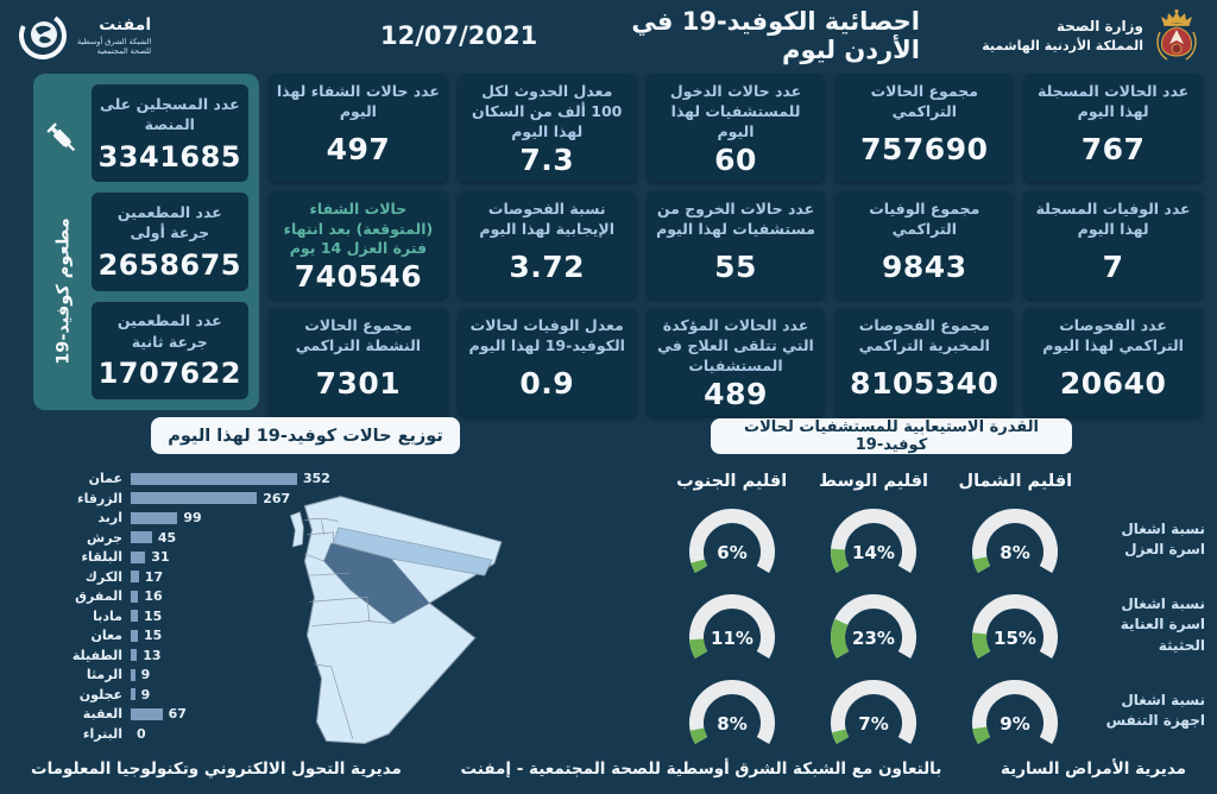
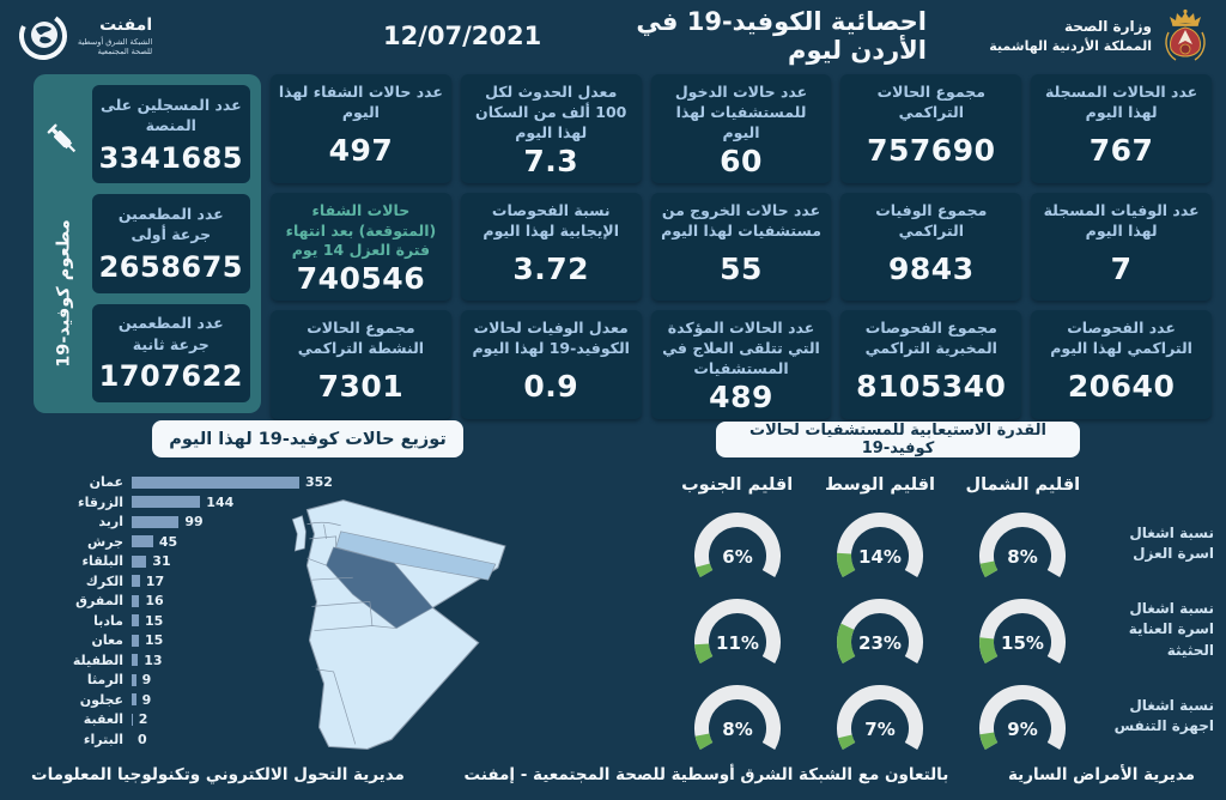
توزيع حالات كوفيد-19 لهذا اليوم/الزرقاء: 267 -> 144
توزيع حالات كوفيد-19 لهذا اليوم/العقبة: 67 -> 2
